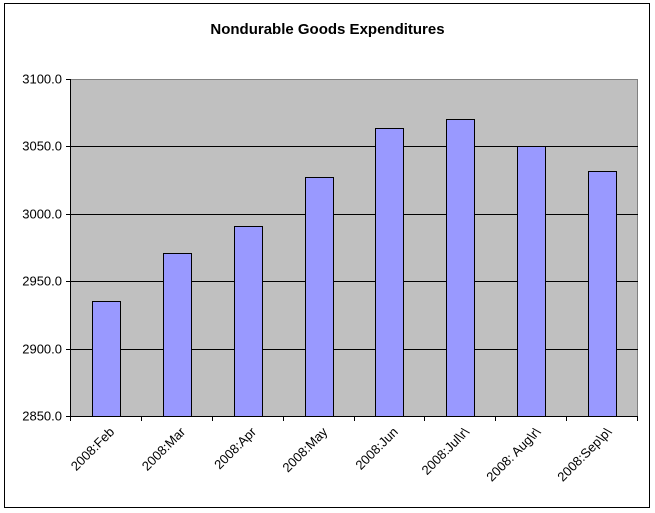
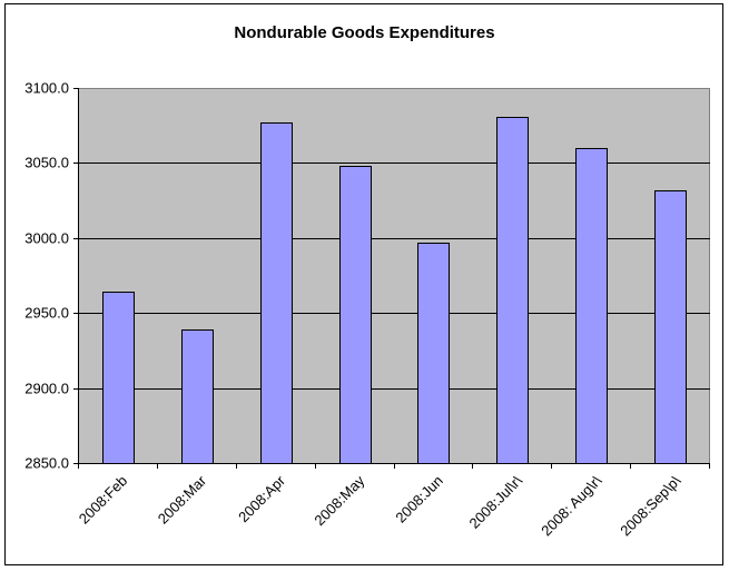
2008:Feb: 2935 -> 2964
2008:Mar: 2971 -> 2939
2008:Apr: 2991 -> 3077
2008:May: 3027 -> 3048
2008:Jun: 3064 -> 2997
2008:Jul\r\: 3070 -> 3081
2008: Aug\r\: 3050 -> 3060
